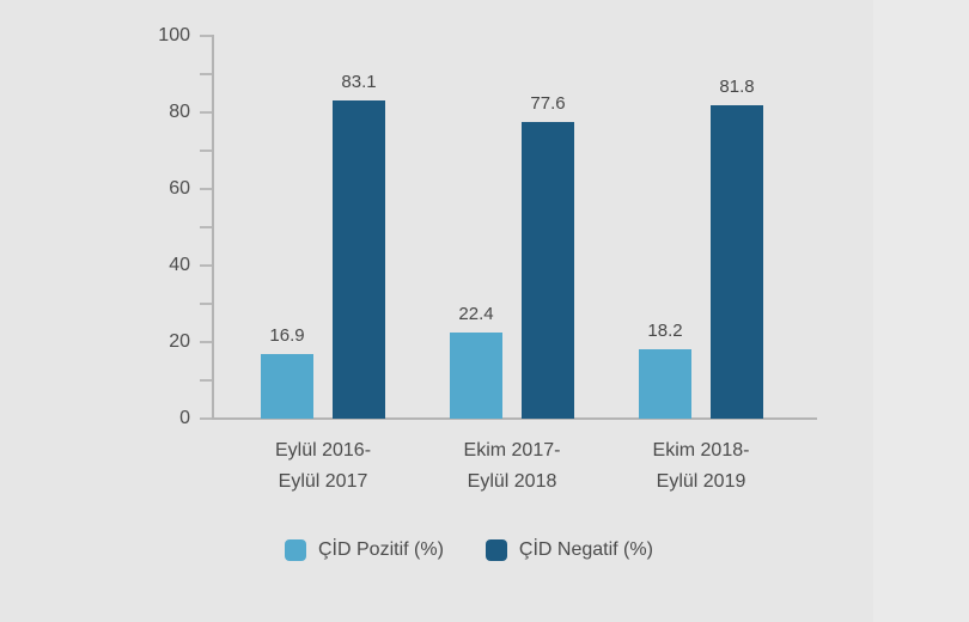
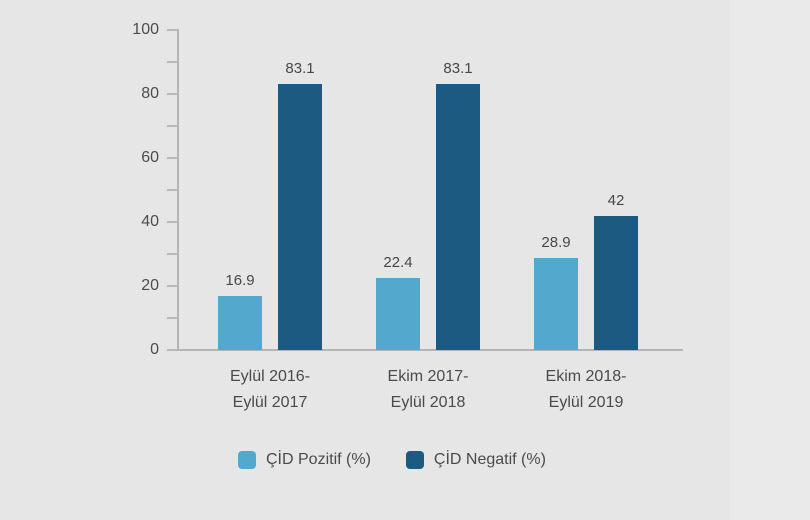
ÇİD Negatif (%)/Ekim 2017- Eylül 2018: 77.6 -> 83.1
ÇİD Pozitif (%)/Ekim 2018- Eylül 2019: 18.2 -> 28.9
ÇİD Negatif (%)/Ekim 2018- Eylül 2019: 81.8 -> 42
